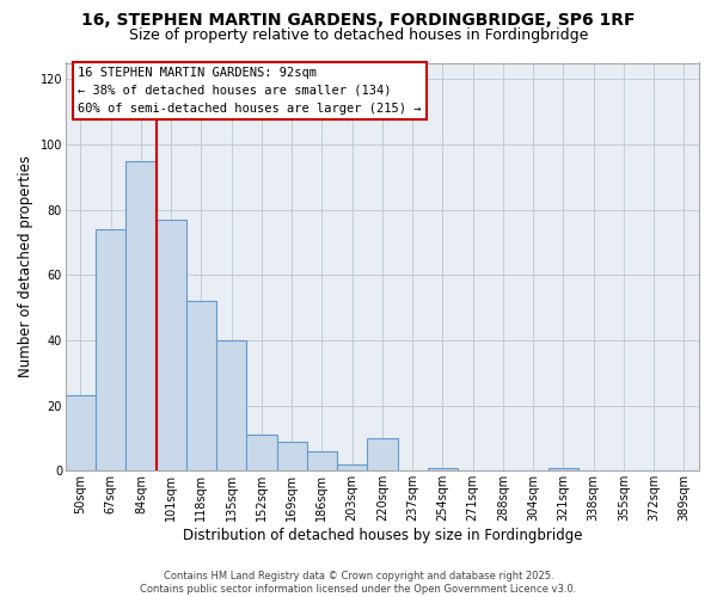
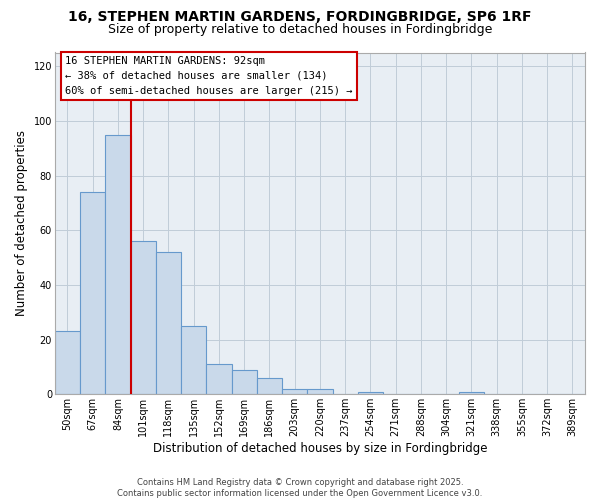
101sqm: 77 -> 56
135sqm: 40 -> 25
220sqm: 10 -> 2
